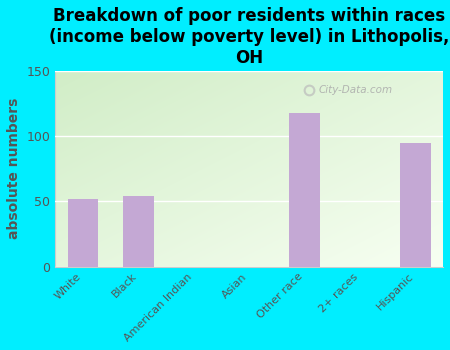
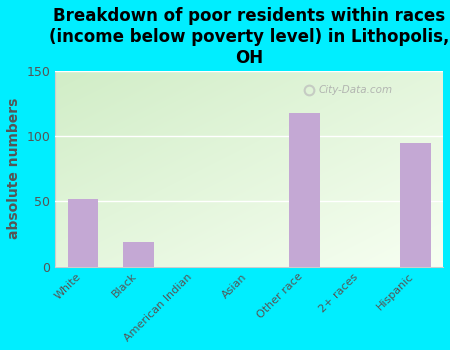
Black: 54 -> 19
